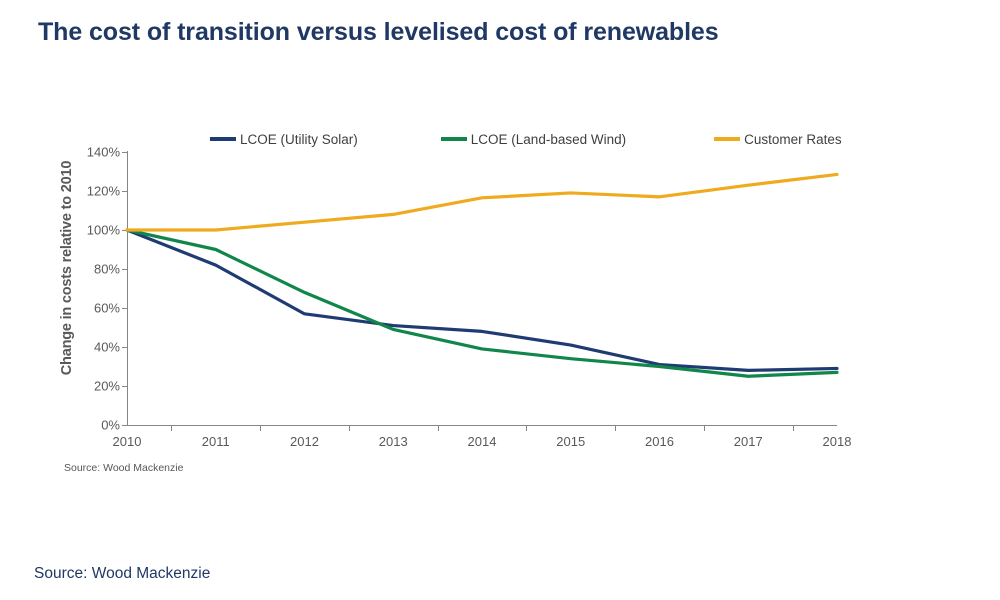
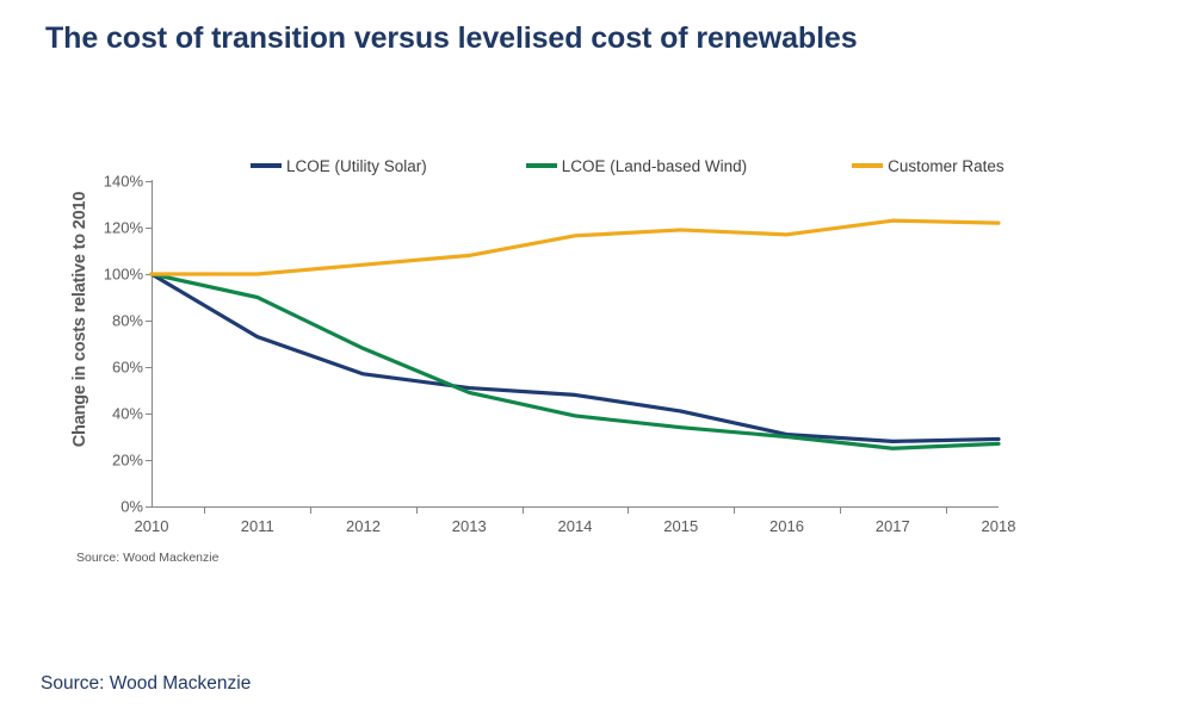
LCOE (Utility Solar)/2011: 82% -> 73%
Customer Rates/2018: 128% -> 122%
